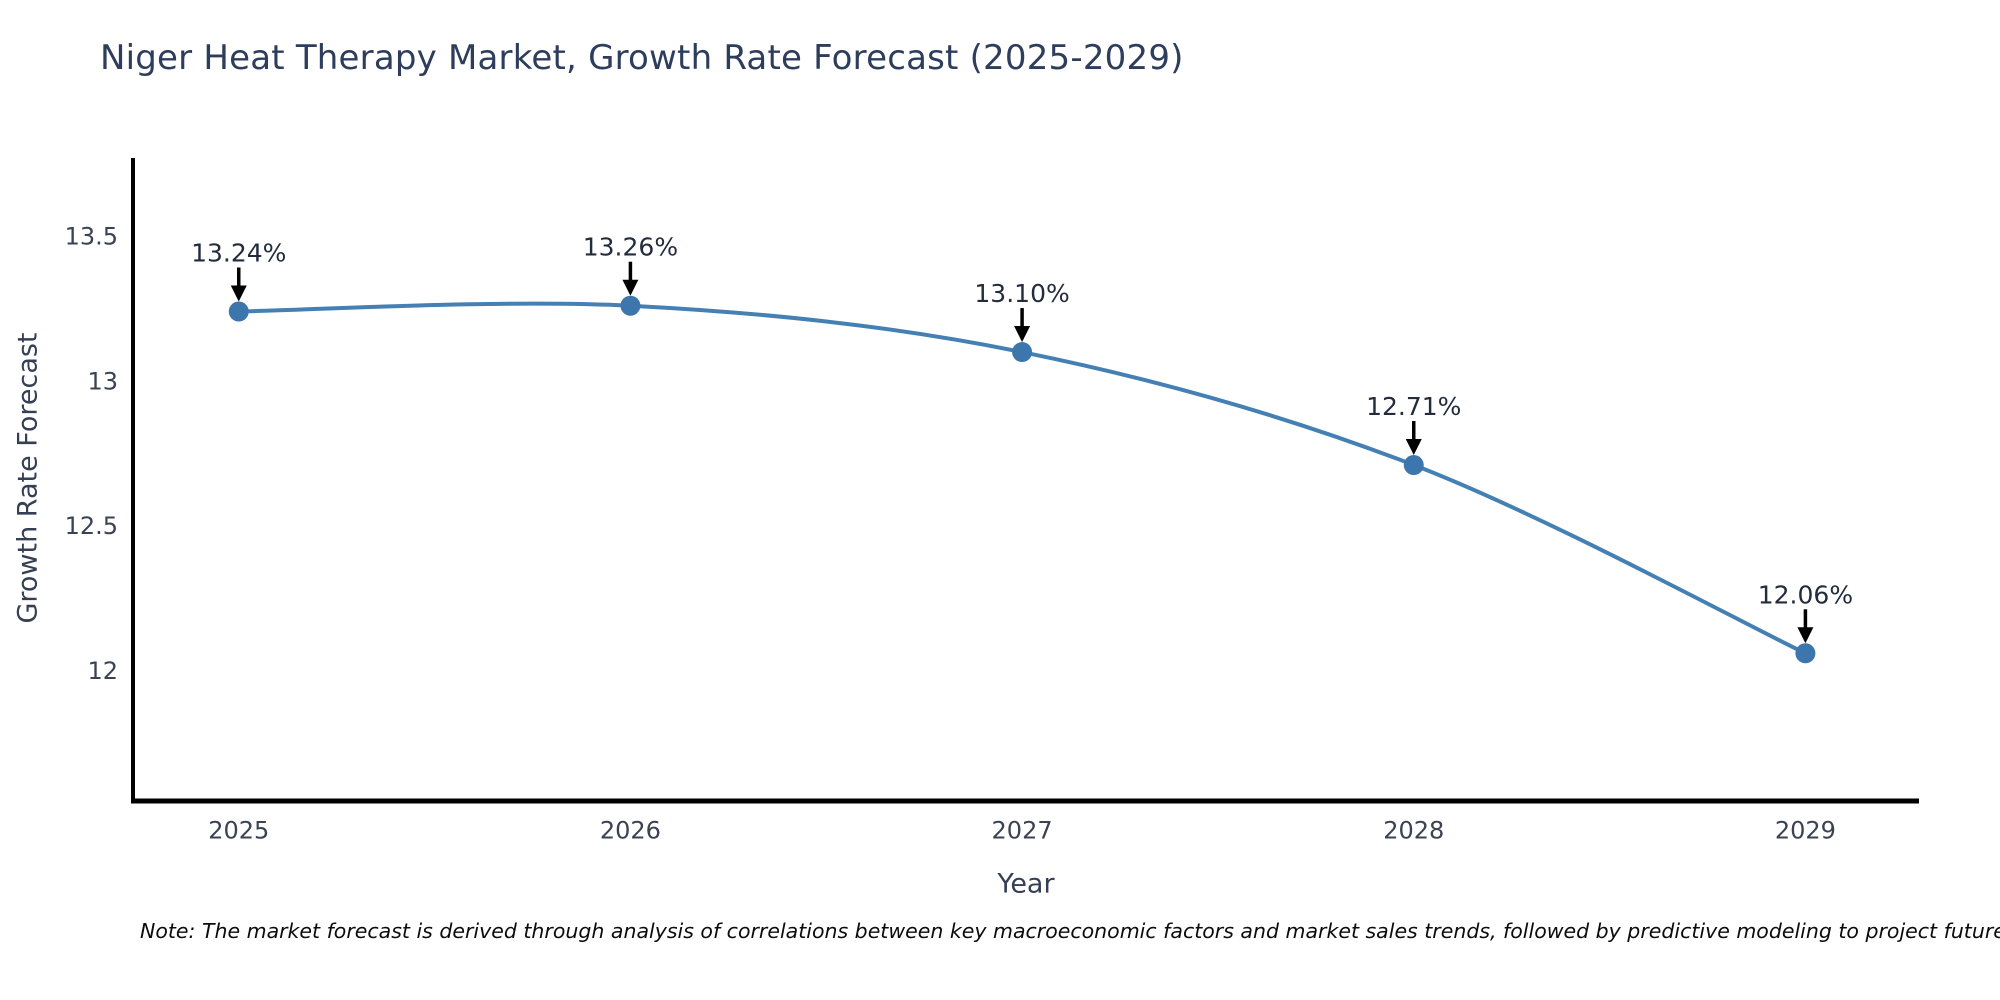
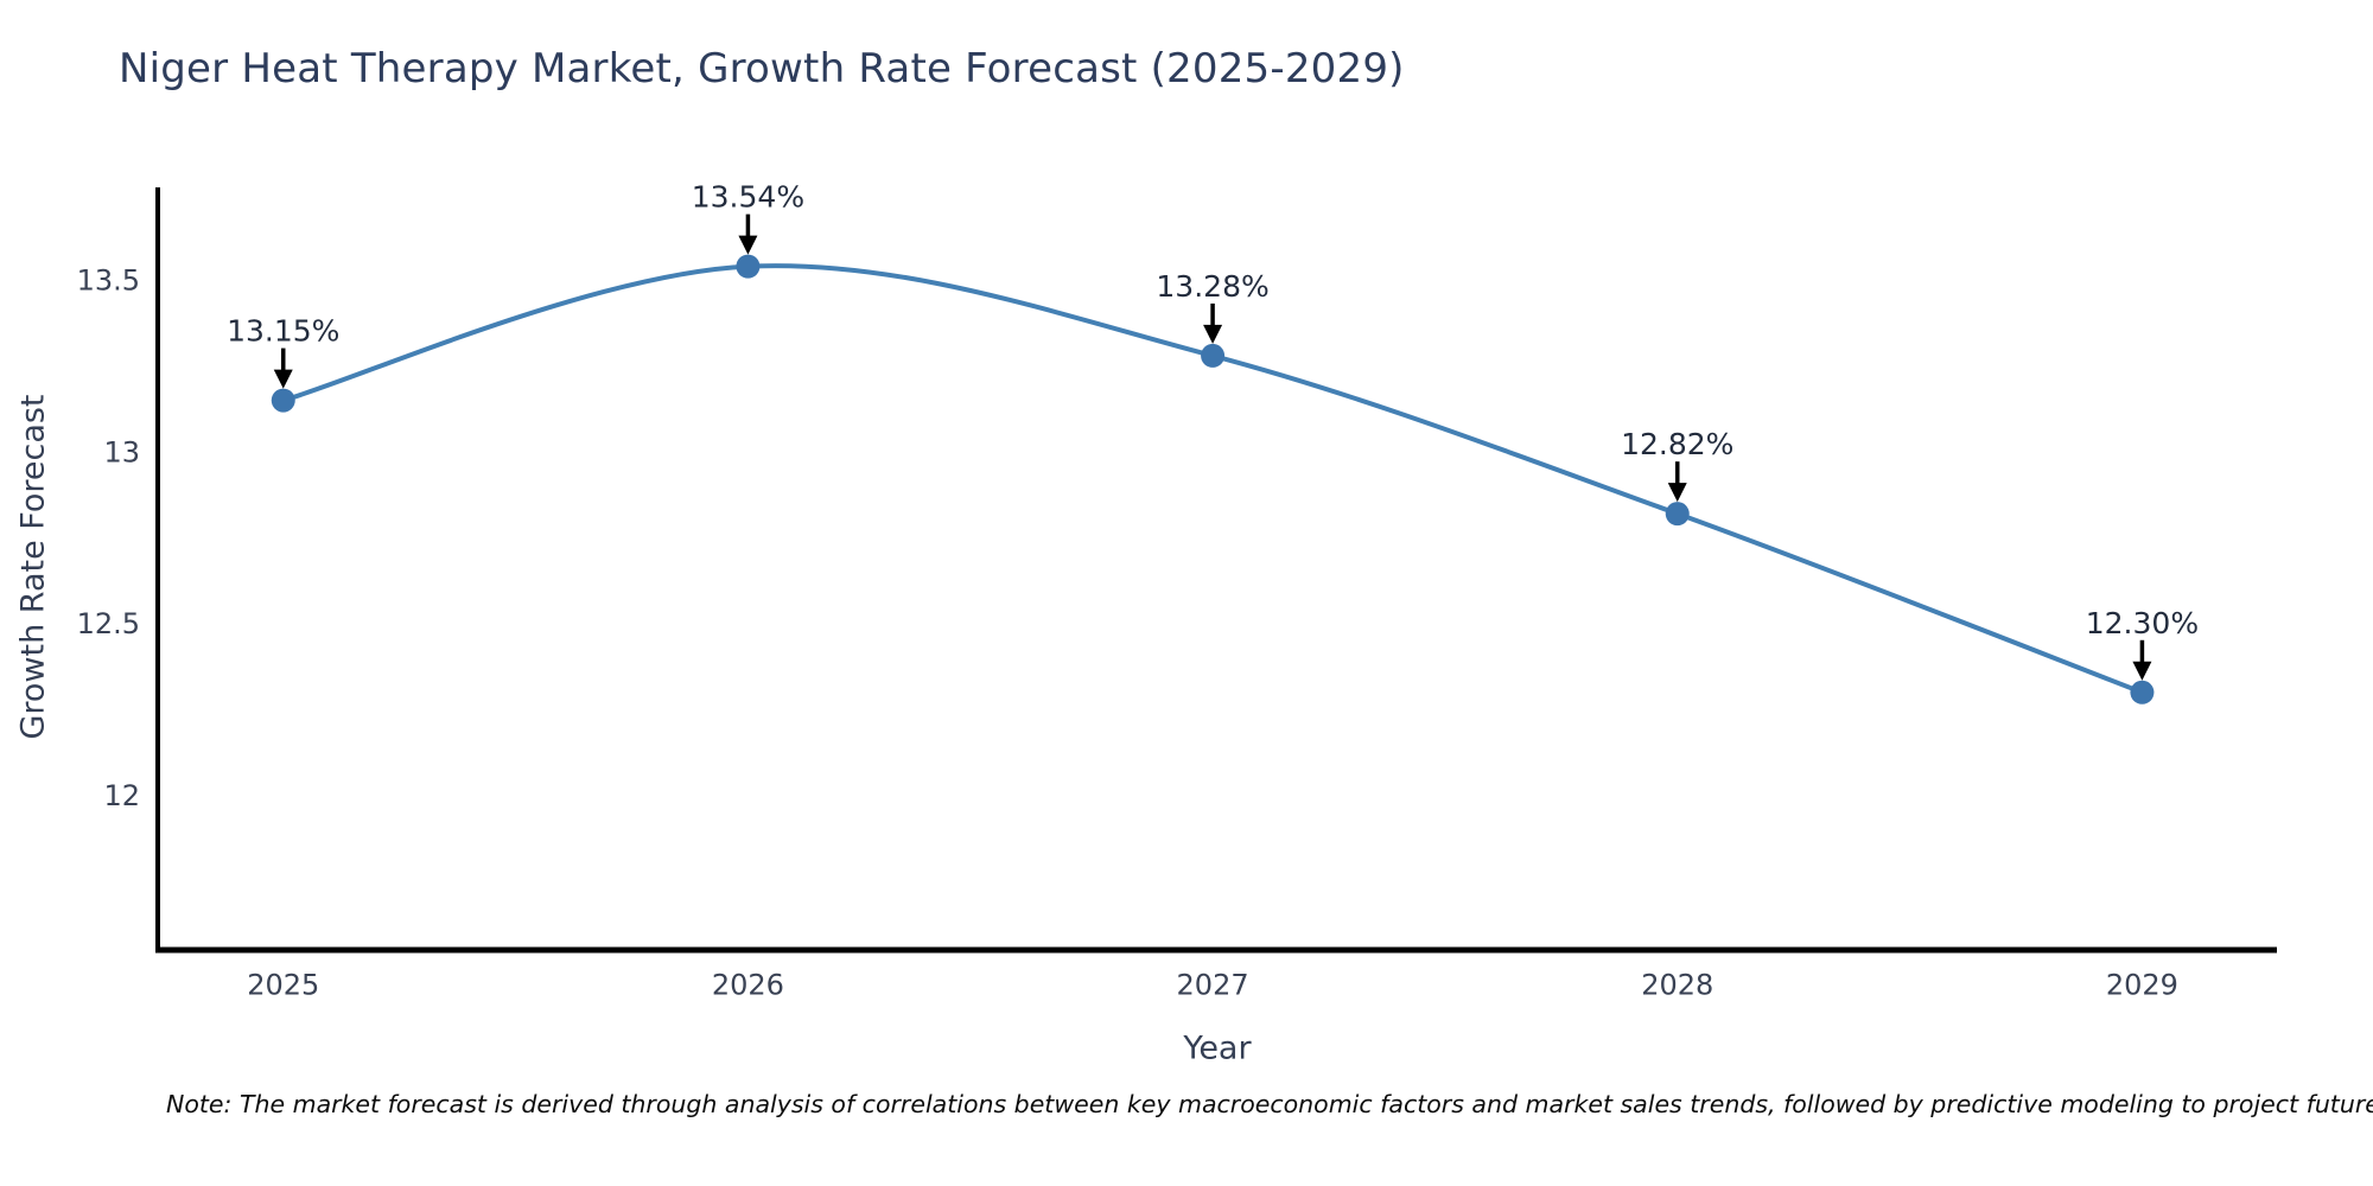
2025: 13.24% -> 13.15%
2026: 13.26% -> 13.54%
2027: 13.10% -> 13.28%
2028: 12.71% -> 12.82%
2029: 12.06% -> 12.30%
